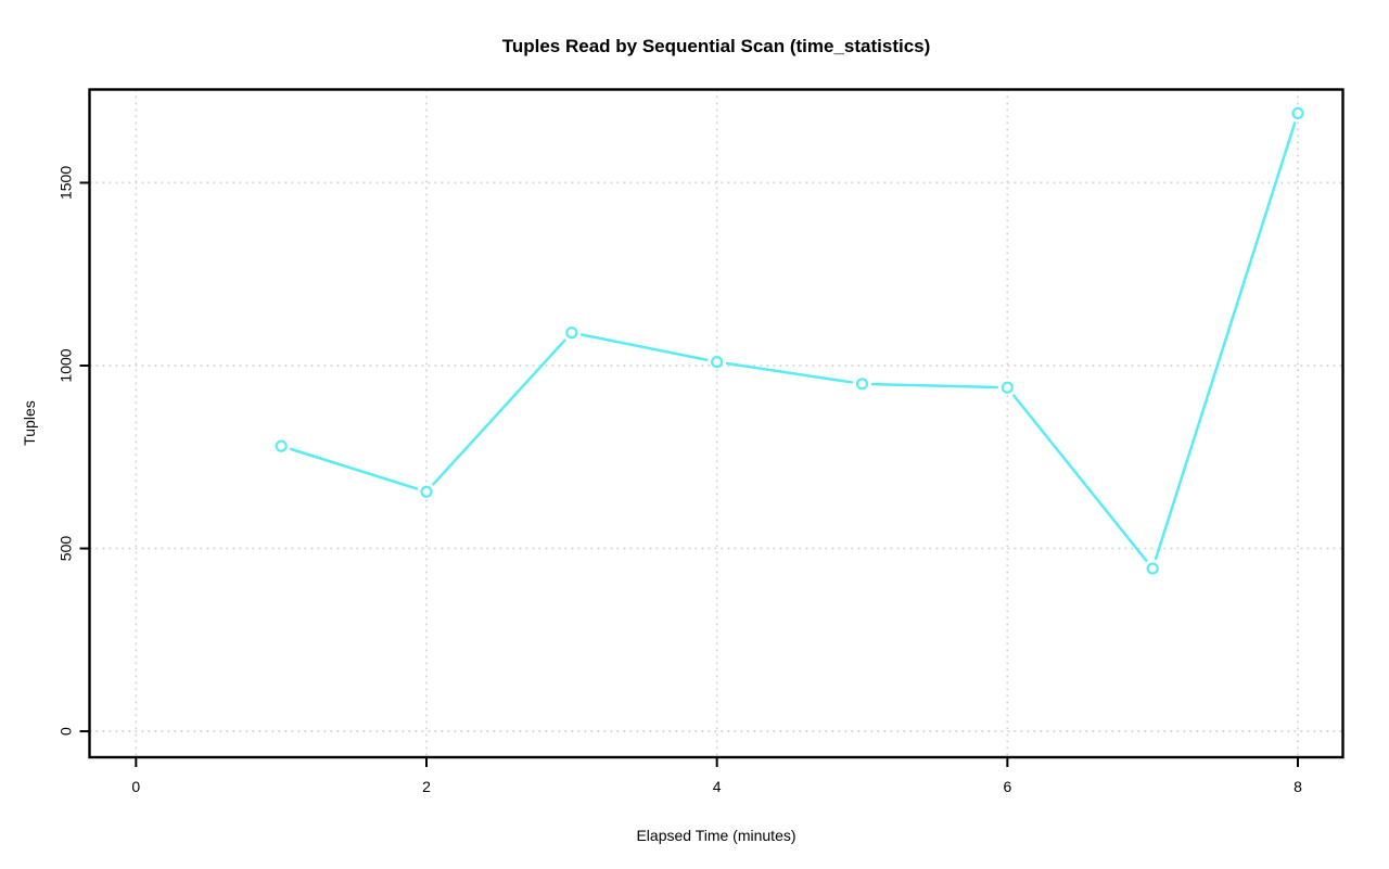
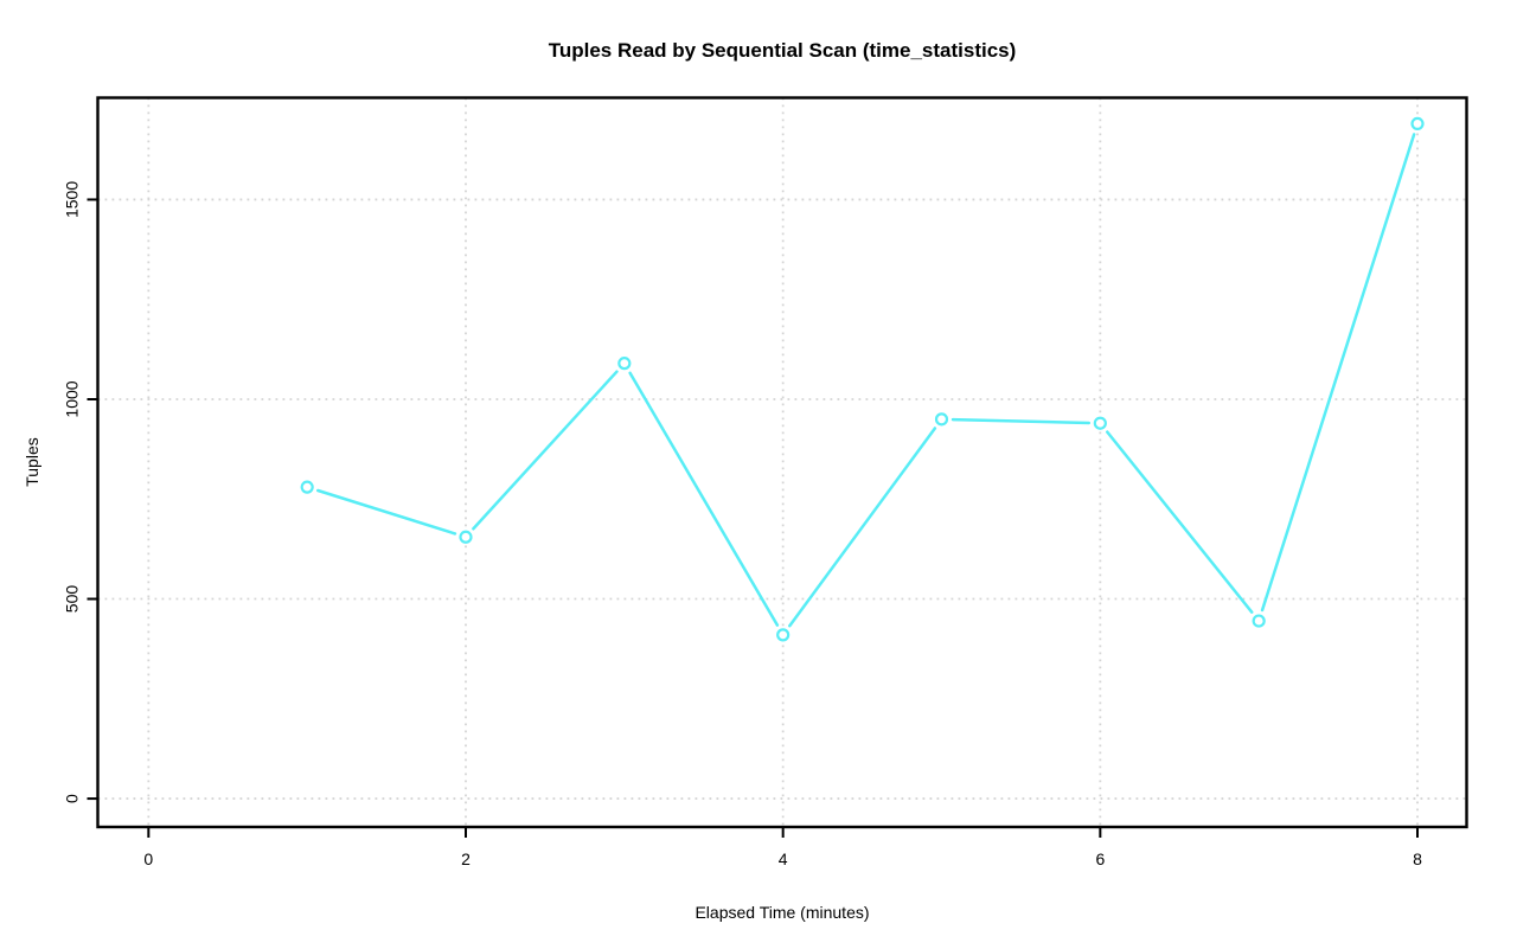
4: 1010 -> 410
